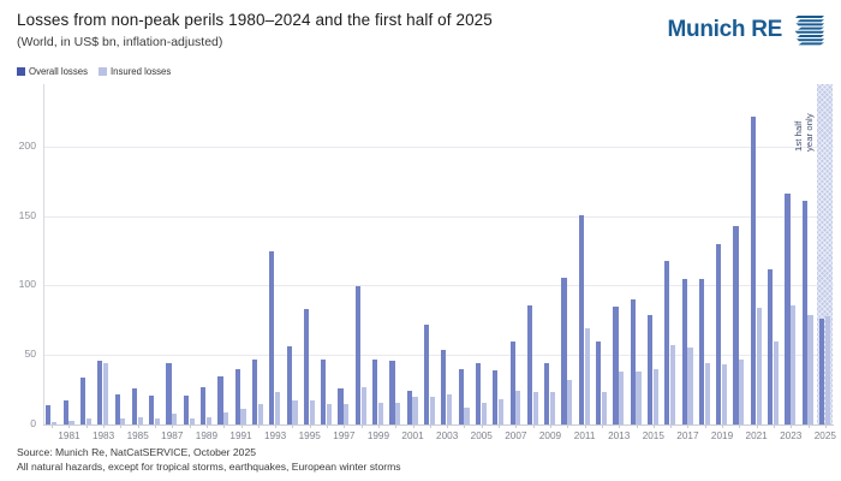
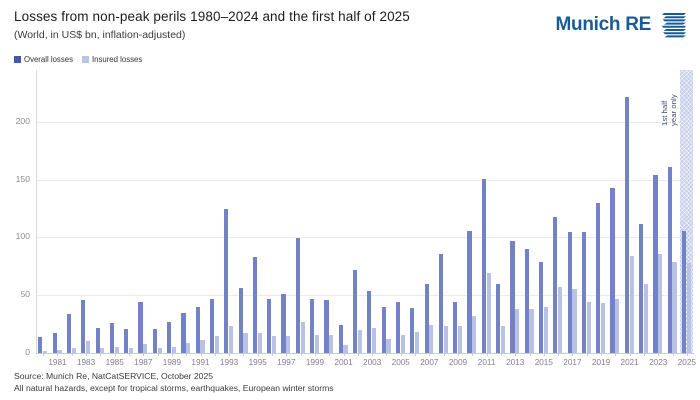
Insured losses/1983: 44 -> 10
Overall losses/1997: 26 -> 51
Insured losses/2001: 20 -> 7
Overall losses/2013: 85 -> 97
Overall losses/2023: 166 -> 154
Overall losses/2025: 76 -> 106
